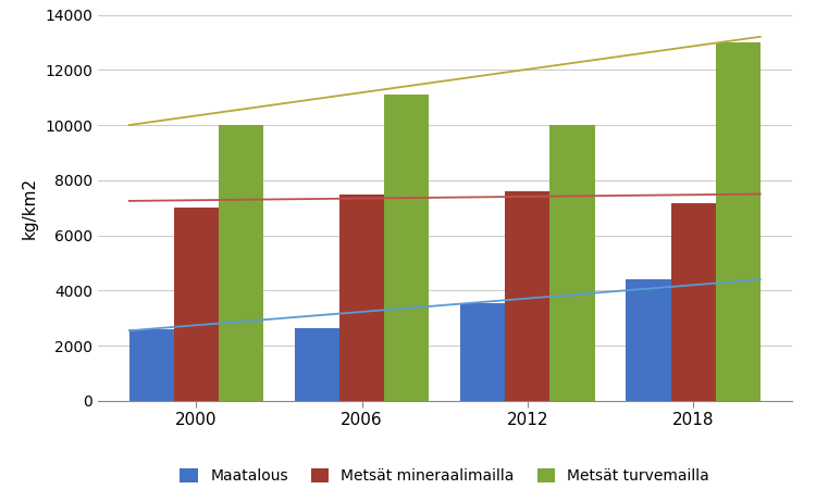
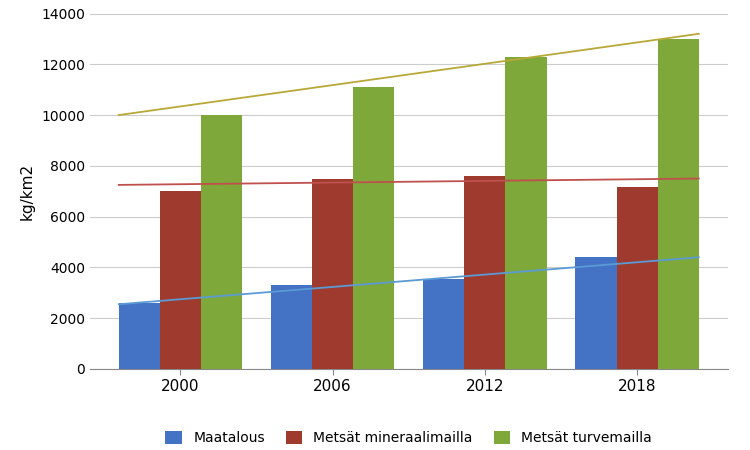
Maatalous/2006: 2650 -> 3300
Metsät turvemailla/2012: 10000 -> 12300
